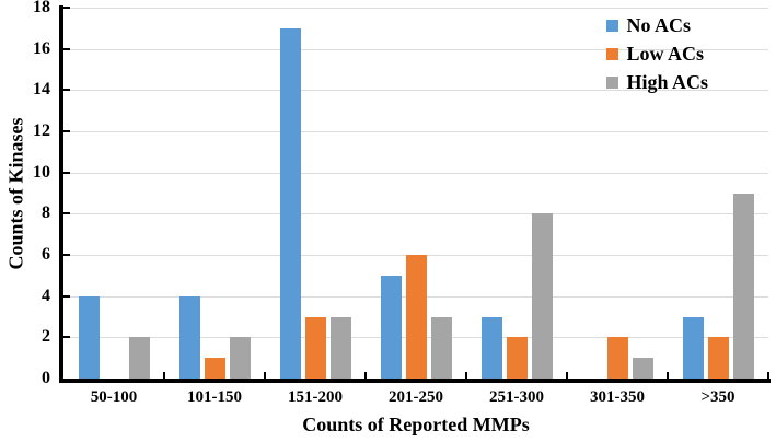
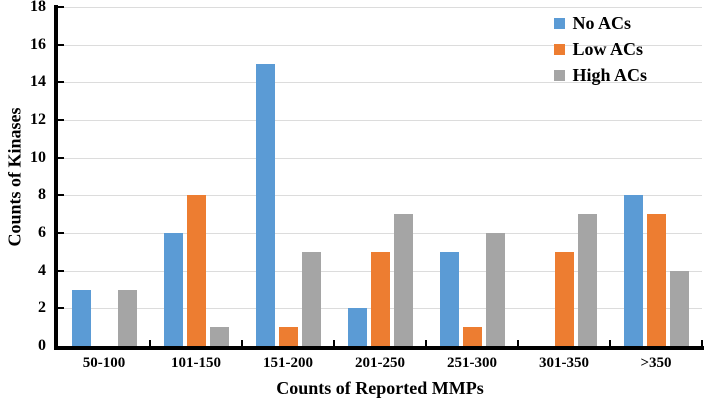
No ACs/50-100: 4 -> 3
High ACs/50-100: 2 -> 3
No ACs/101-150: 4 -> 6
Low ACs/101-150: 1 -> 8
High ACs/101-150: 2 -> 1
No ACs/151-200: 17 -> 15
Low ACs/151-200: 3 -> 1
High ACs/151-200: 3 -> 5
No ACs/201-250: 5 -> 2
Low ACs/201-250: 6 -> 5
High ACs/201-250: 3 -> 7
No ACs/251-300: 3 -> 5
Low ACs/251-300: 2 -> 1
High ACs/251-300: 8 -> 6
Low ACs/301-350: 2 -> 5
High ACs/301-350: 1 -> 7
No ACs/>350: 3 -> 8
Low ACs/>350: 2 -> 7
High ACs/>350: 9 -> 4
